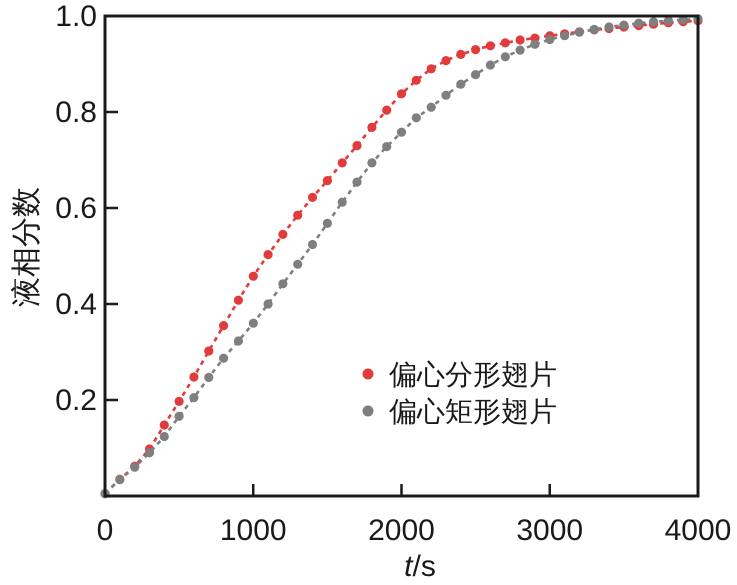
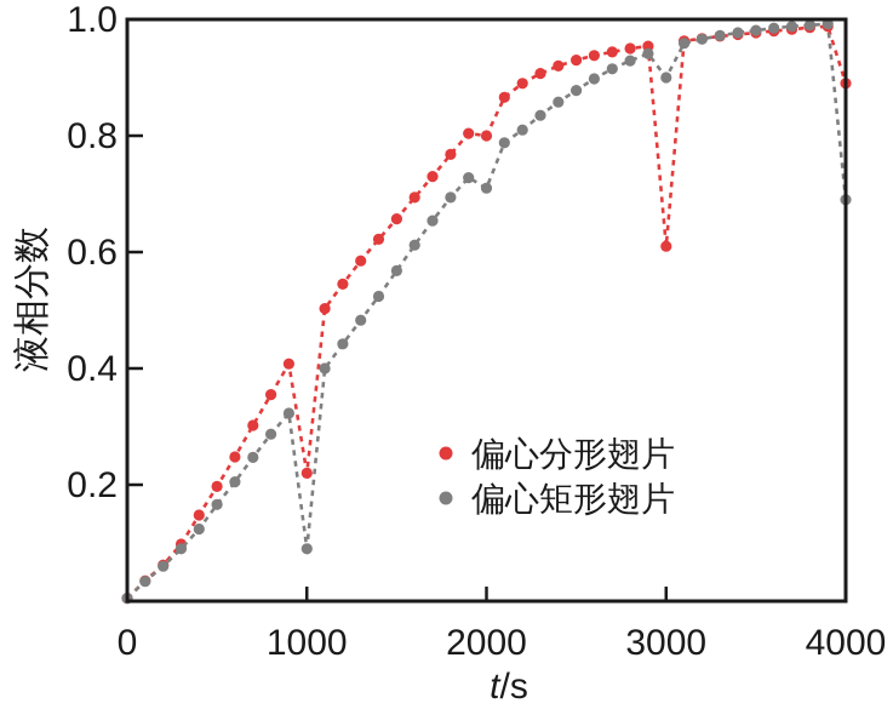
偏心分形翅片/1000: 0.46 -> 0.22
偏心矩形翅片/1000: 0.36 -> 0.09
偏心分形翅片/2000: 0.84 -> 0.80
偏心矩形翅片/2000: 0.76 -> 0.71
偏心分形翅片/3000: 0.96 -> 0.61
偏心矩形翅片/3000: 0.95 -> 0.90
偏心分形翅片/4000: 0.99 -> 0.89
偏心矩形翅片/4000: 0.99 -> 0.69
